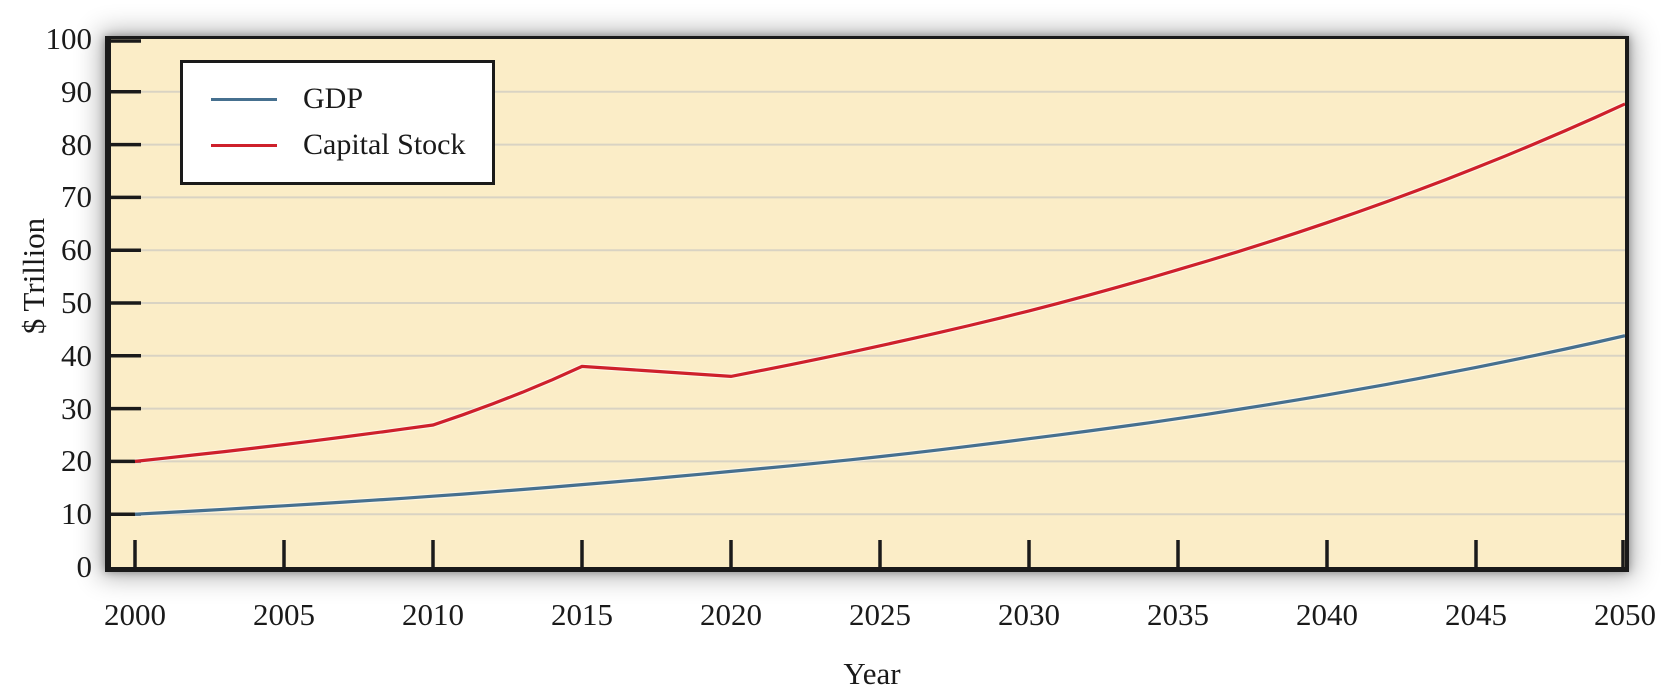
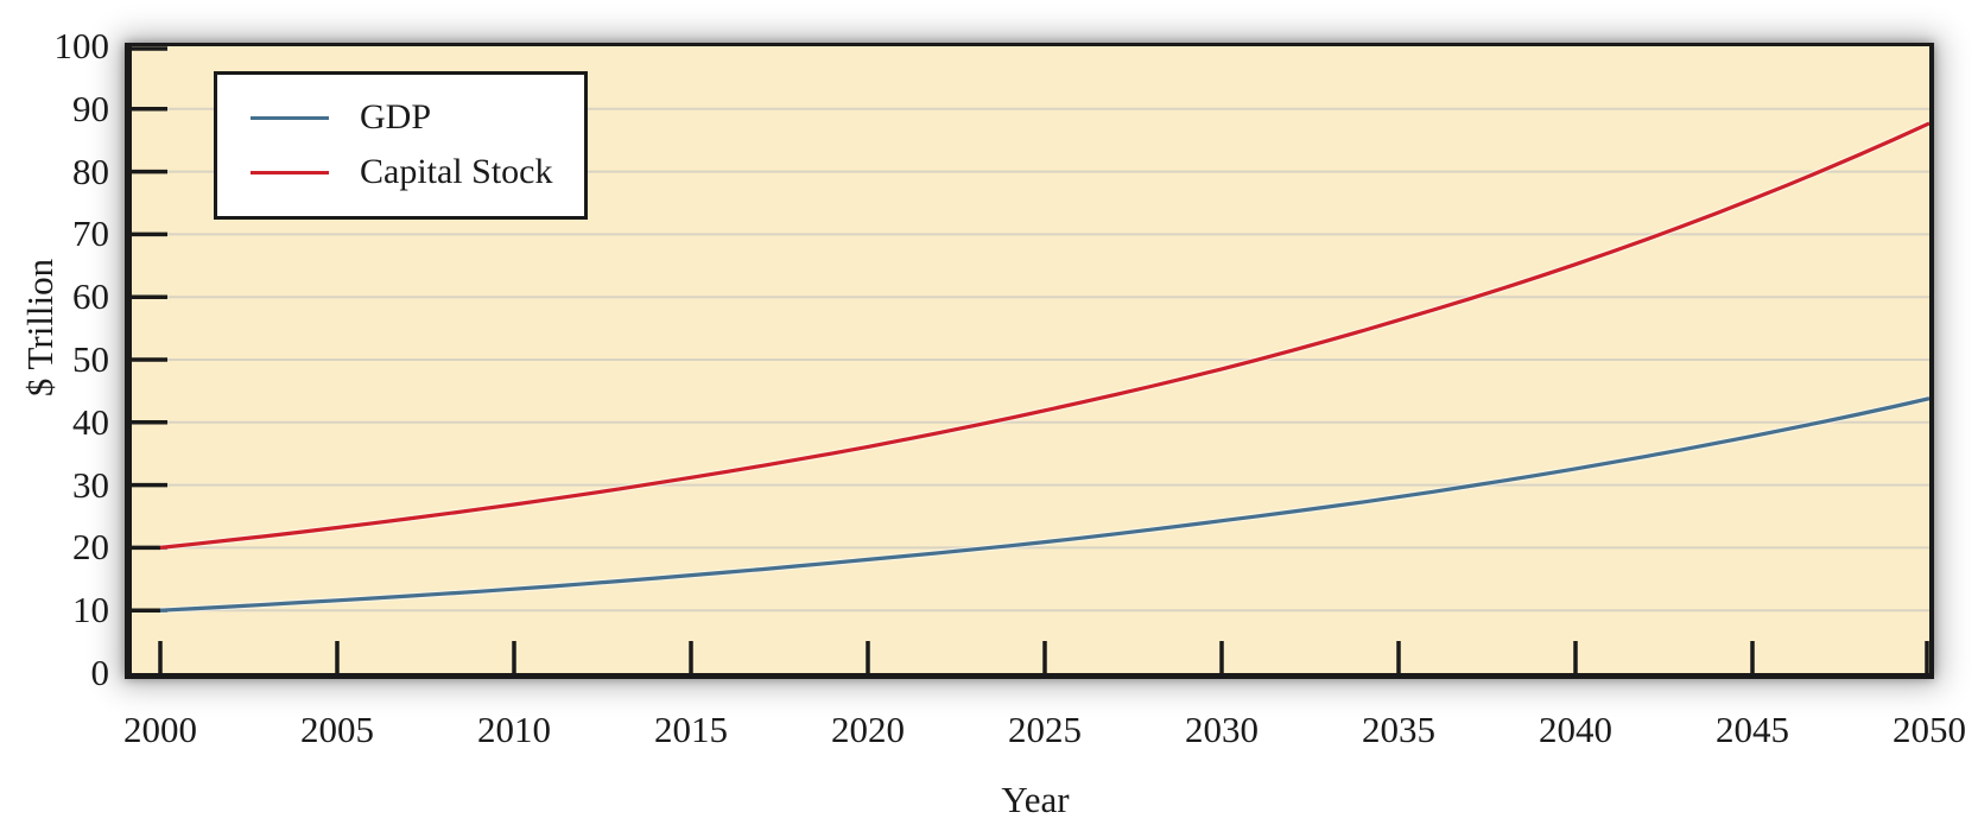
Capital Stock/2015: 38 -> 31
